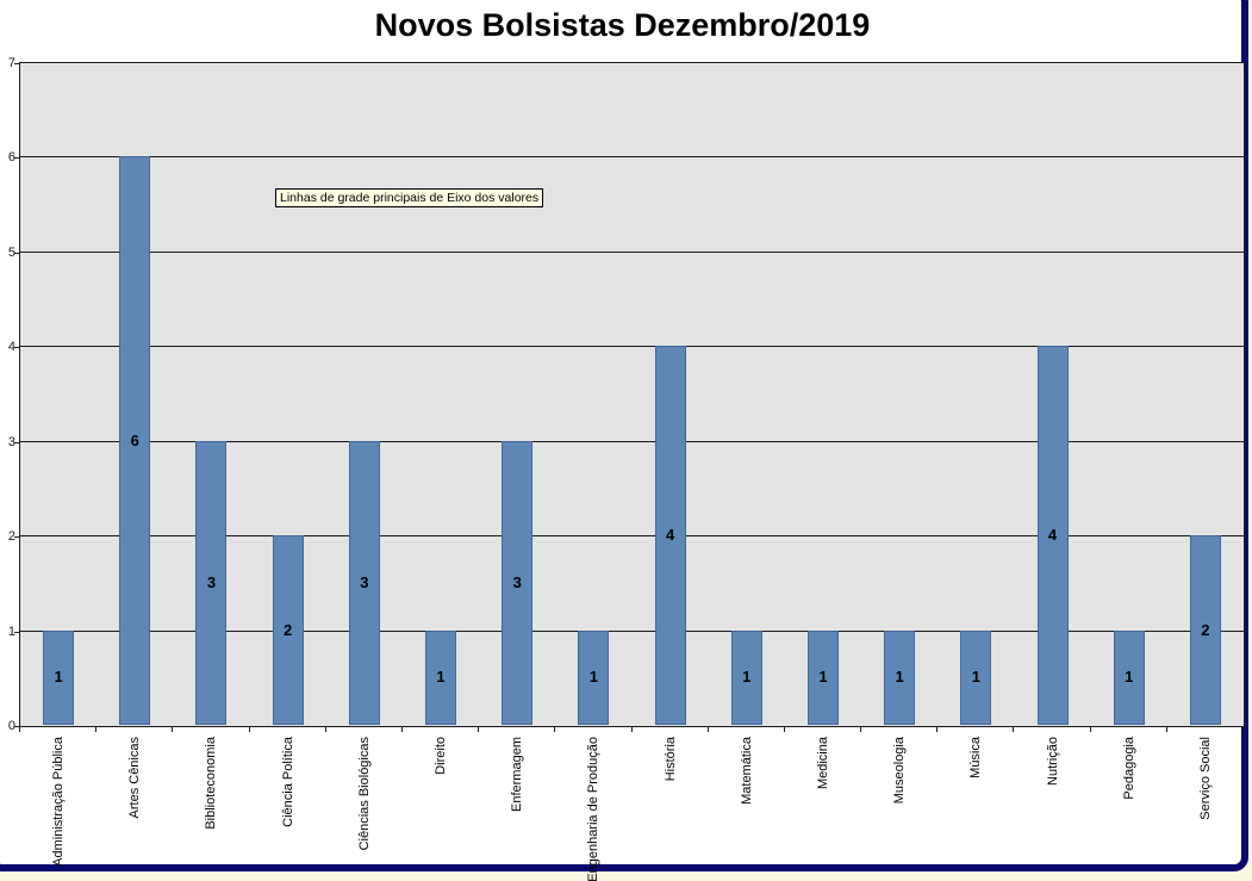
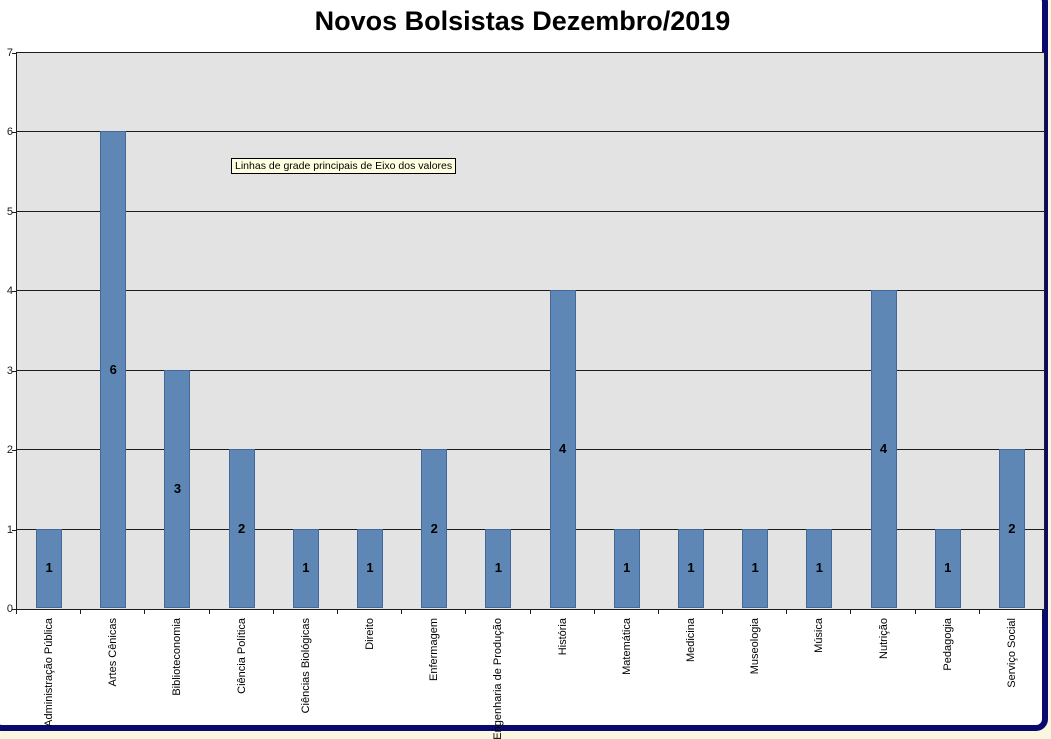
Ciências Biológicas: 3 -> 1
Enfermagem: 3 -> 2
